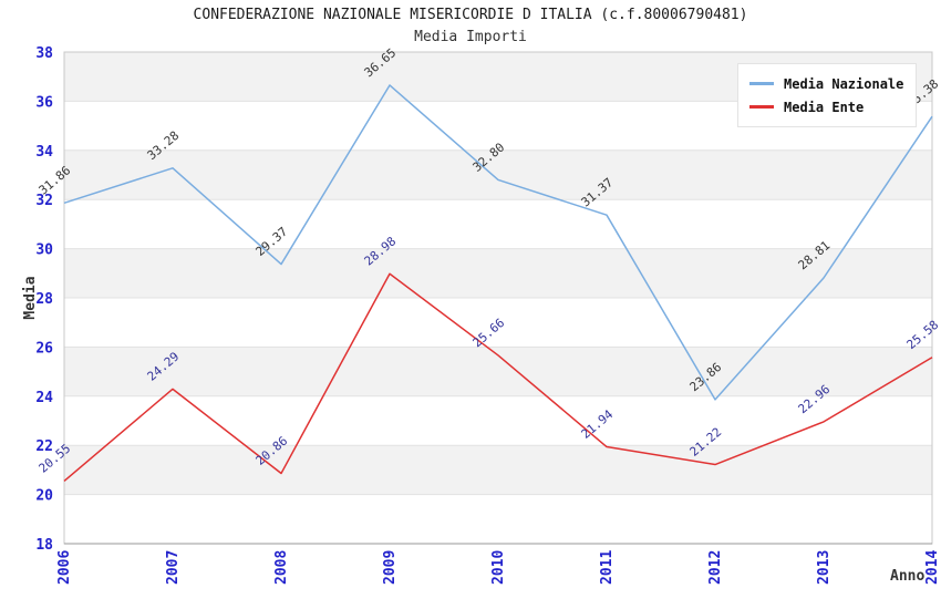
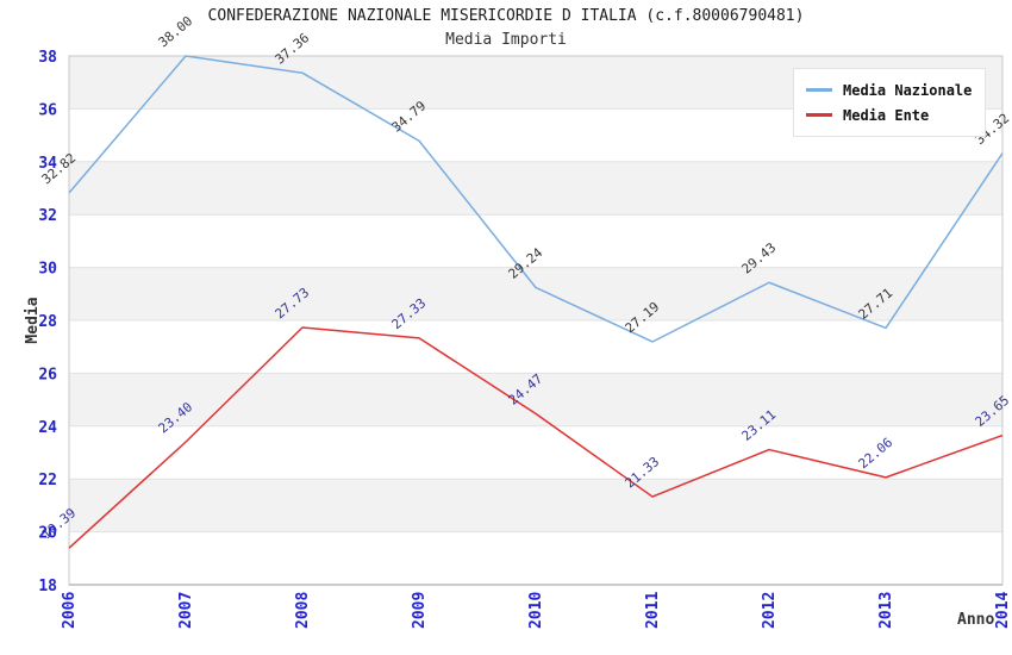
Media Nazionale/2006: 31.86 -> 32.82
Media Ente/2006: 20.55 -> 19.39
Media Nazionale/2007: 33.28 -> 38.00
Media Ente/2007: 24.29 -> 23.40
Media Nazionale/2008: 29.37 -> 37.36
Media Ente/2008: 20.86 -> 27.73
Media Nazionale/2009: 36.65 -> 34.79
Media Ente/2009: 28.98 -> 27.33
Media Nazionale/2010: 32.80 -> 29.24
Media Ente/2010: 25.66 -> 24.47
Media Nazionale/2011: 31.37 -> 27.19
Media Ente/2011: 21.94 -> 21.33
Media Nazionale/2012: 23.86 -> 29.43
Media Ente/2012: 21.22 -> 23.11
Media Nazionale/2013: 28.81 -> 27.71
Media Ente/2013: 22.96 -> 22.06
Media Nazionale/2014: 35.38 -> 34.32
Media Ente/2014: 25.58 -> 23.65
